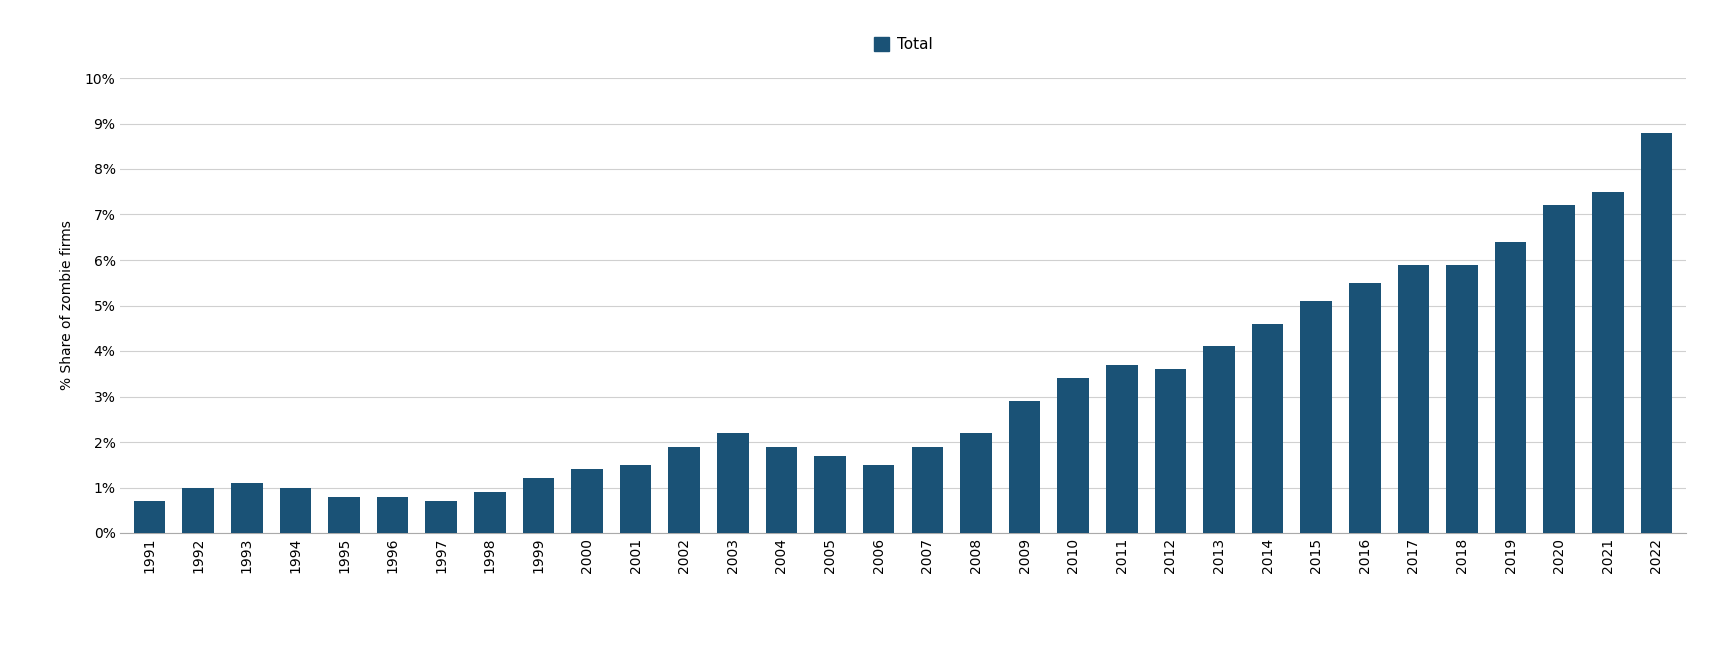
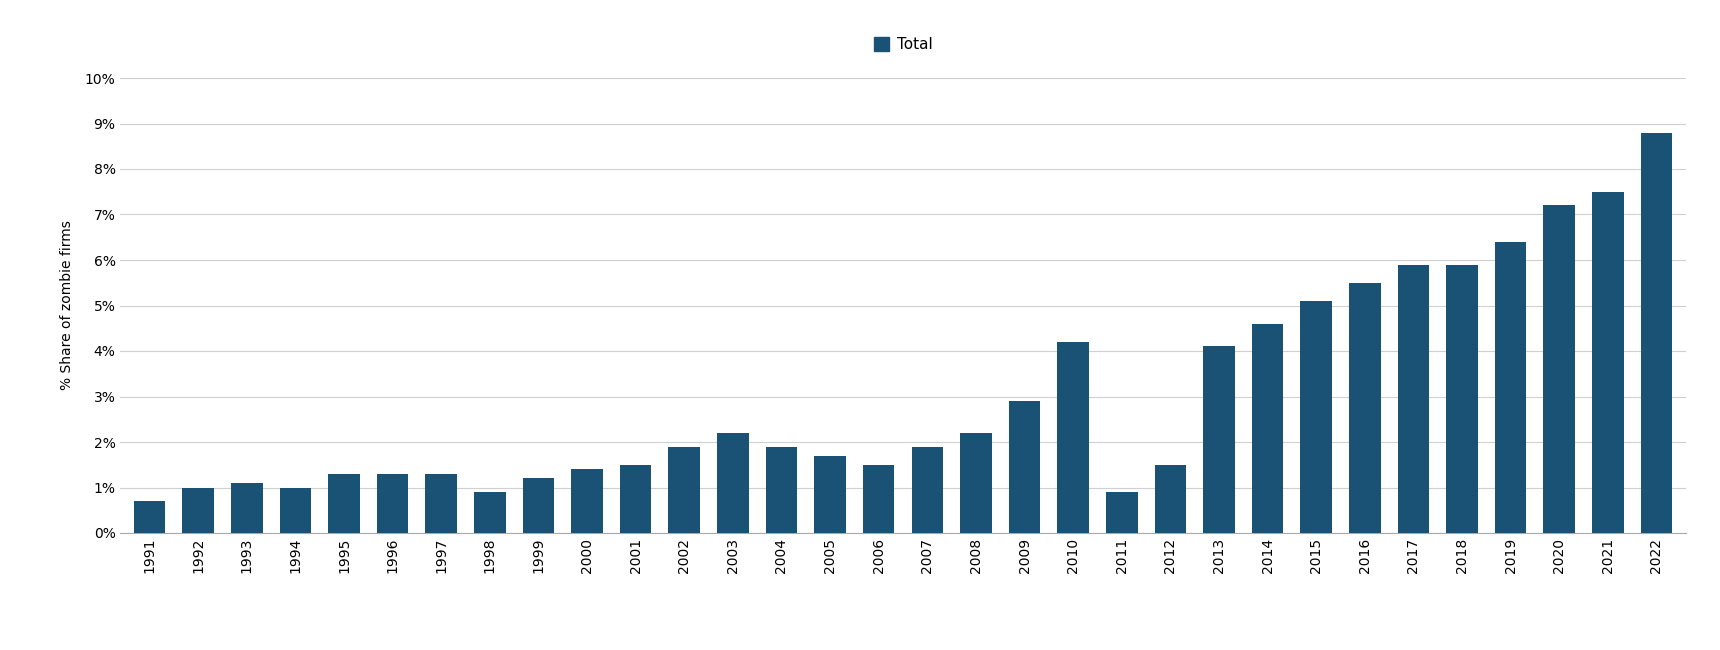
1995: 0.8% -> 1.3%
1996: 0.8% -> 1.3%
1997: 0.7% -> 1.3%
2010: 3.4% -> 4.2%
2011: 3.7% -> 0.9%
2012: 3.6% -> 1.5%
